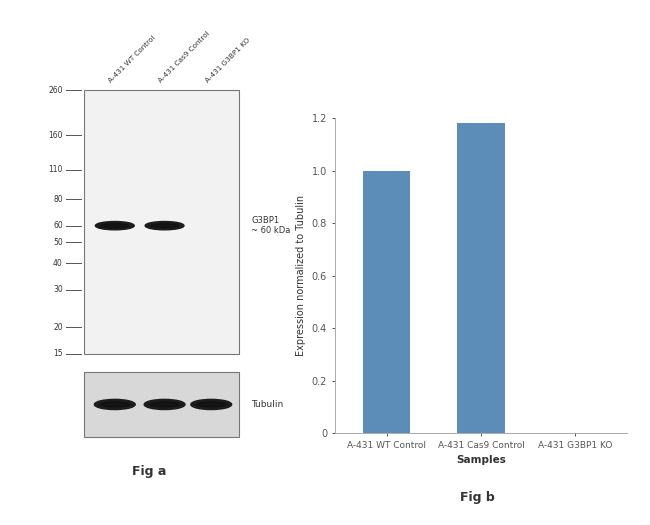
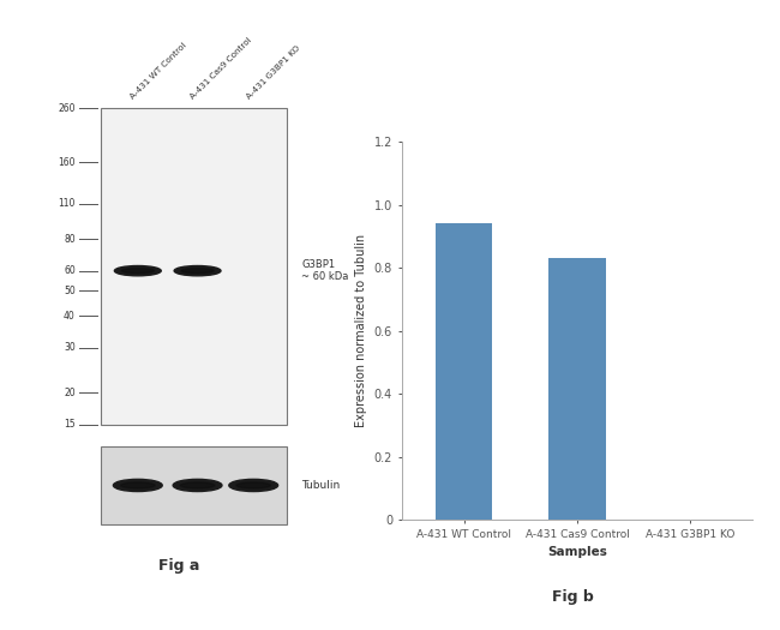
A-431 WT Control: 1.00 -> 0.94
A-431 Cas9 Control: 1.18 -> 0.83
